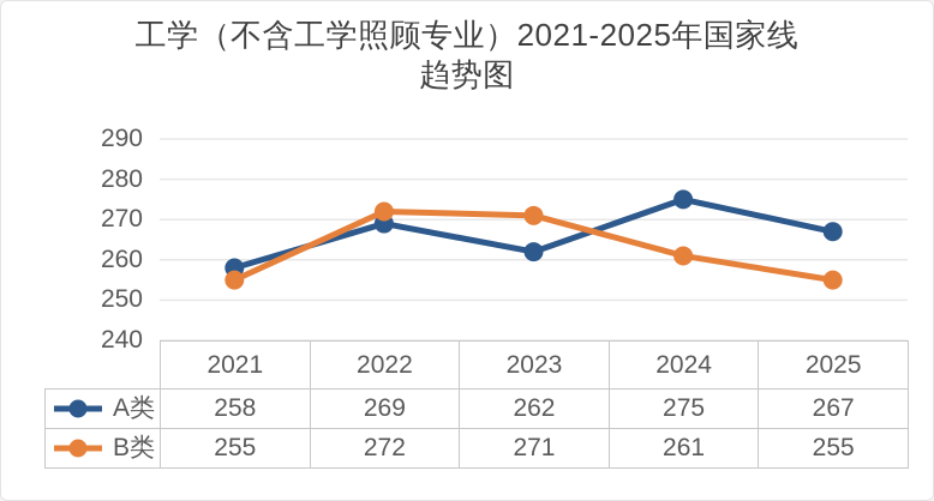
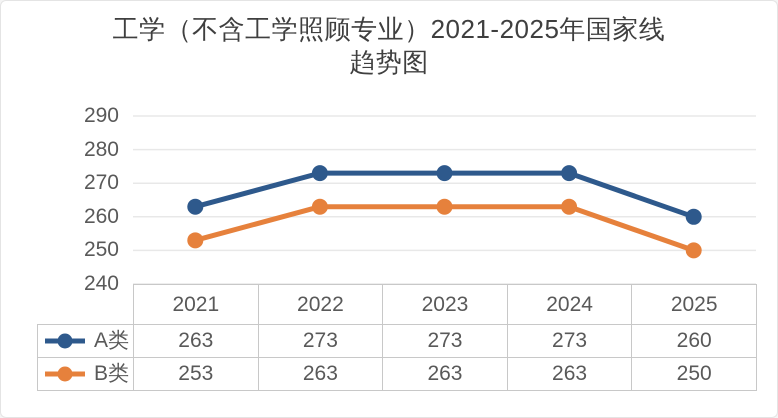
A类/2021: 258 -> 263
B类/2021: 255 -> 253
A类/2022: 269 -> 273
B类/2022: 272 -> 263
A类/2023: 262 -> 273
B类/2023: 271 -> 263
A类/2024: 275 -> 273
B类/2024: 261 -> 263
A类/2025: 267 -> 260
B类/2025: 255 -> 250
